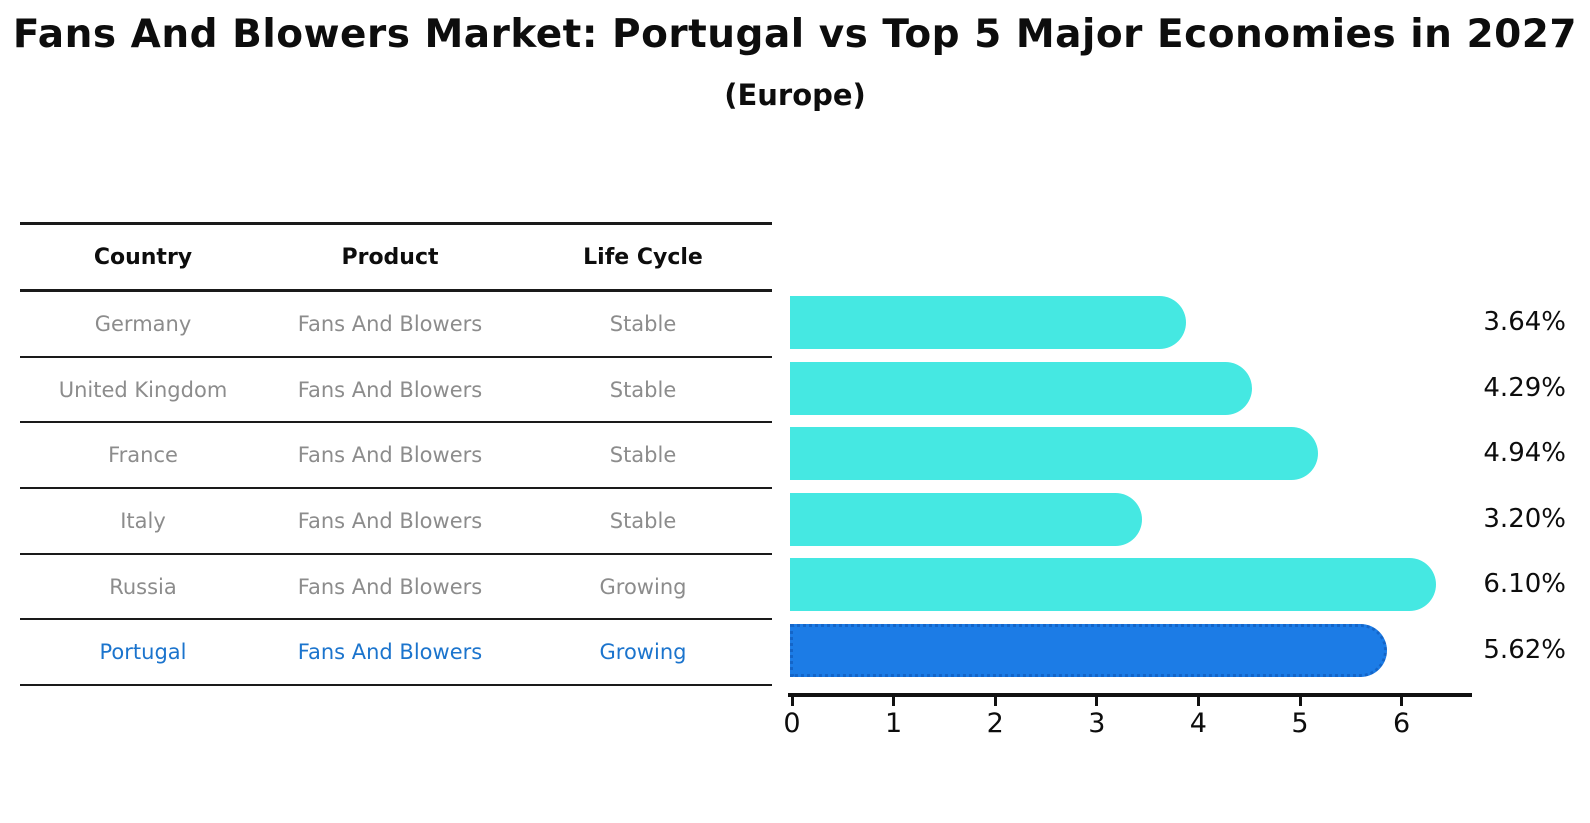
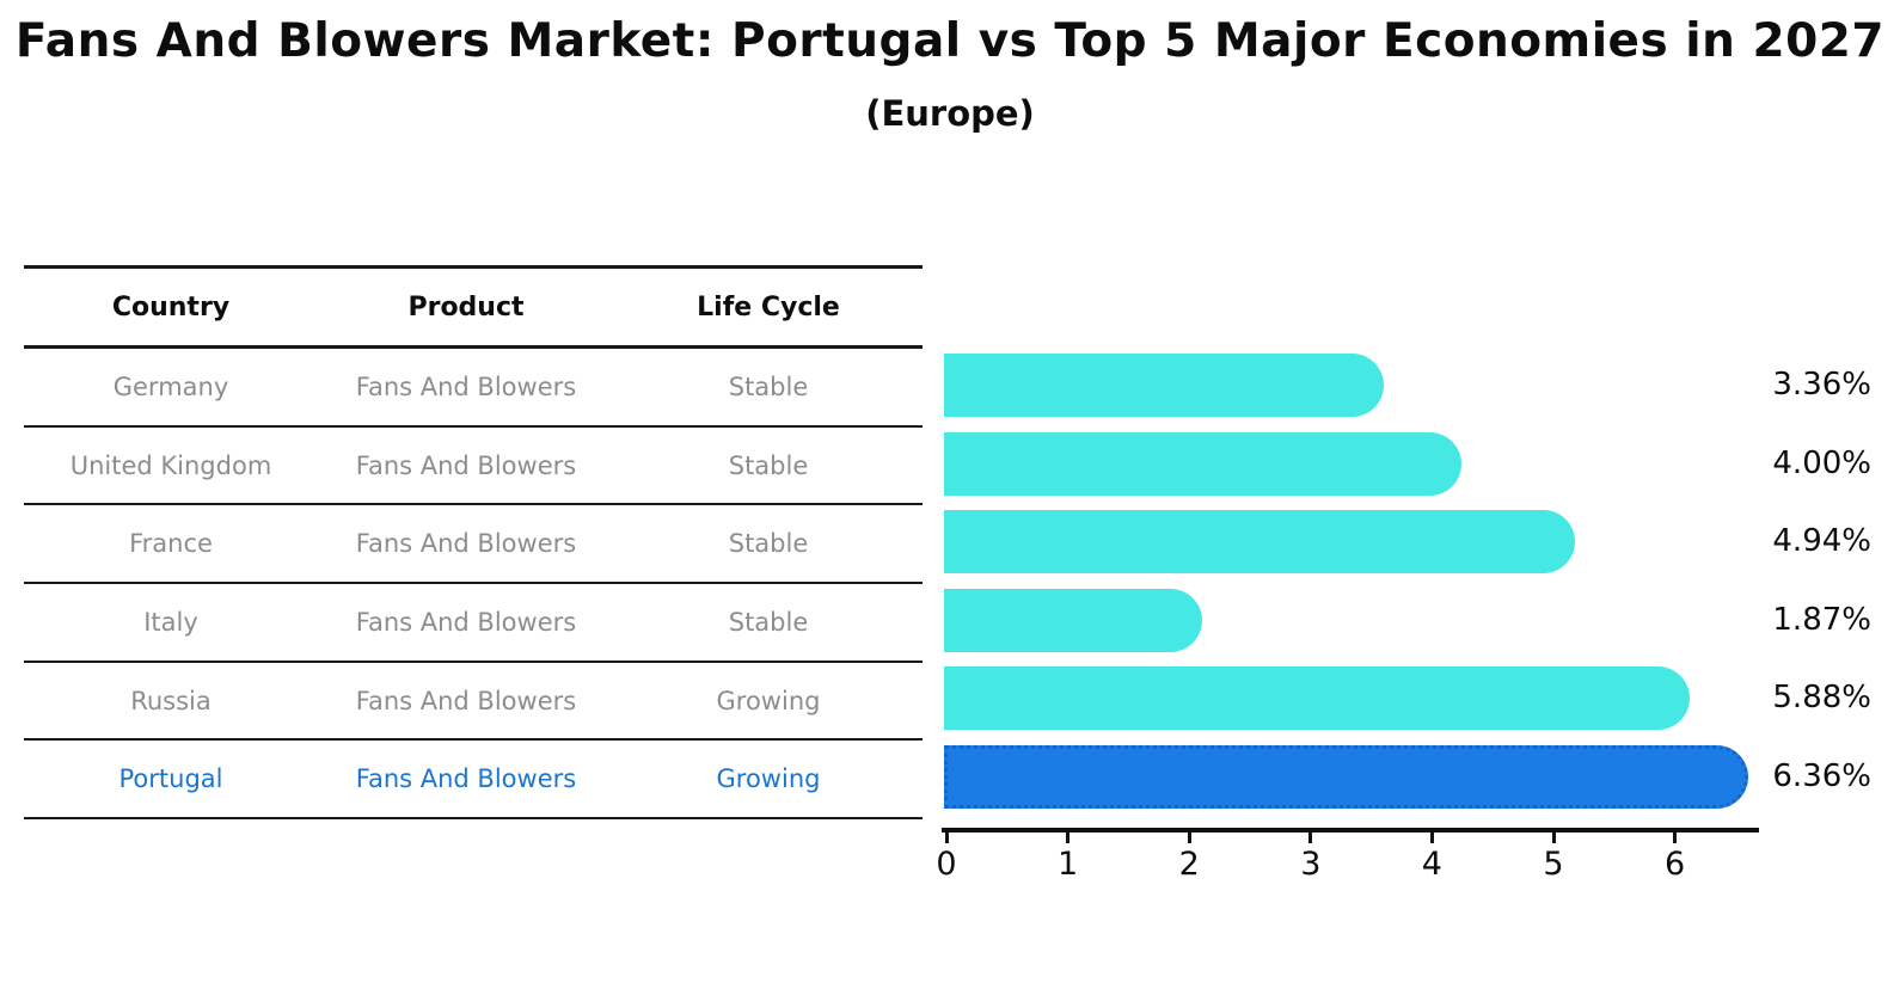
Germany: 3.64% -> 3.36%
United Kingdom: 4.29% -> 4.00%
Italy: 3.20% -> 1.87%
Russia: 6.10% -> 5.88%
Portugal: 5.62% -> 6.36%
